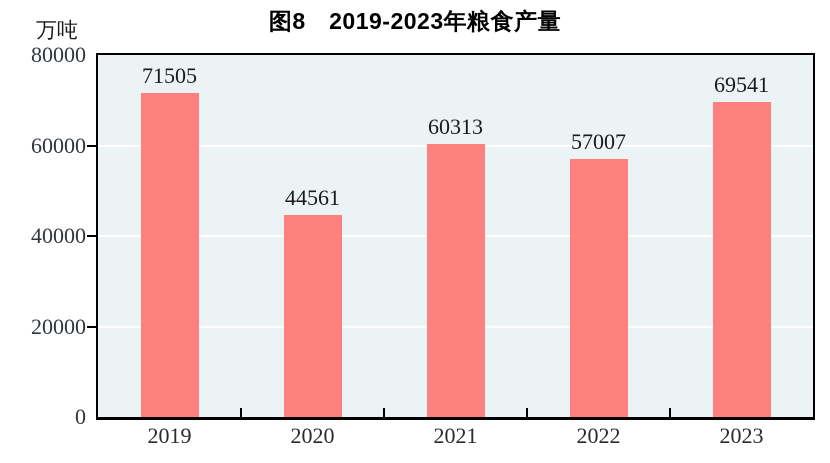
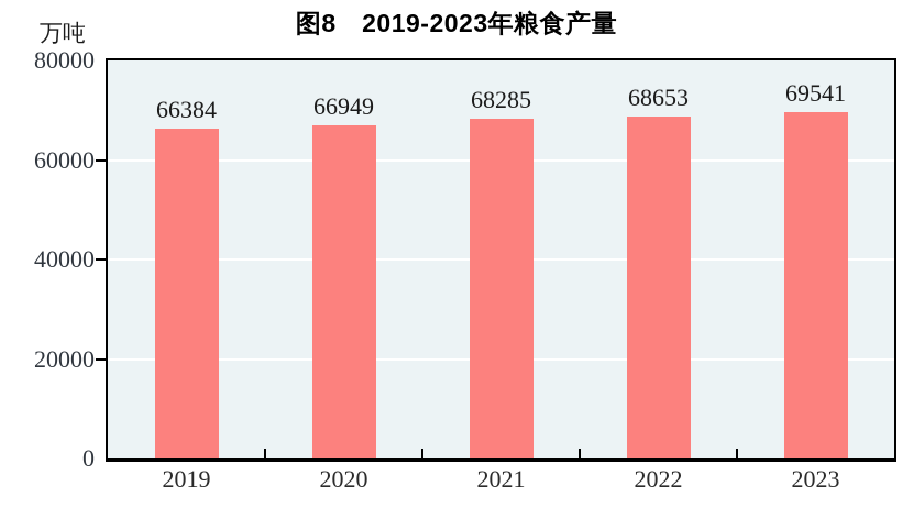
2019: 71505 -> 66384
2020: 44561 -> 66949
2021: 60313 -> 68285
2022: 57007 -> 68653
